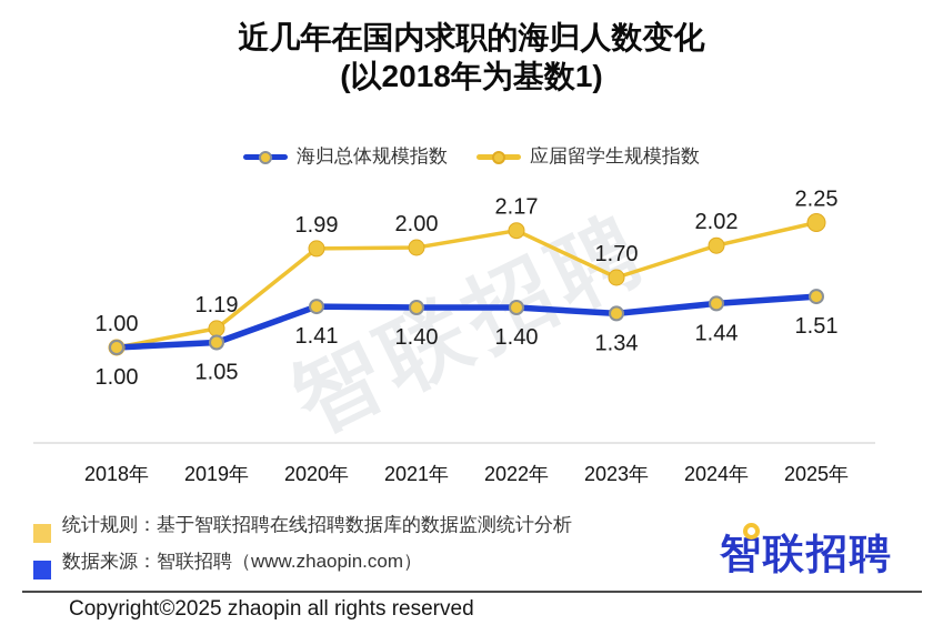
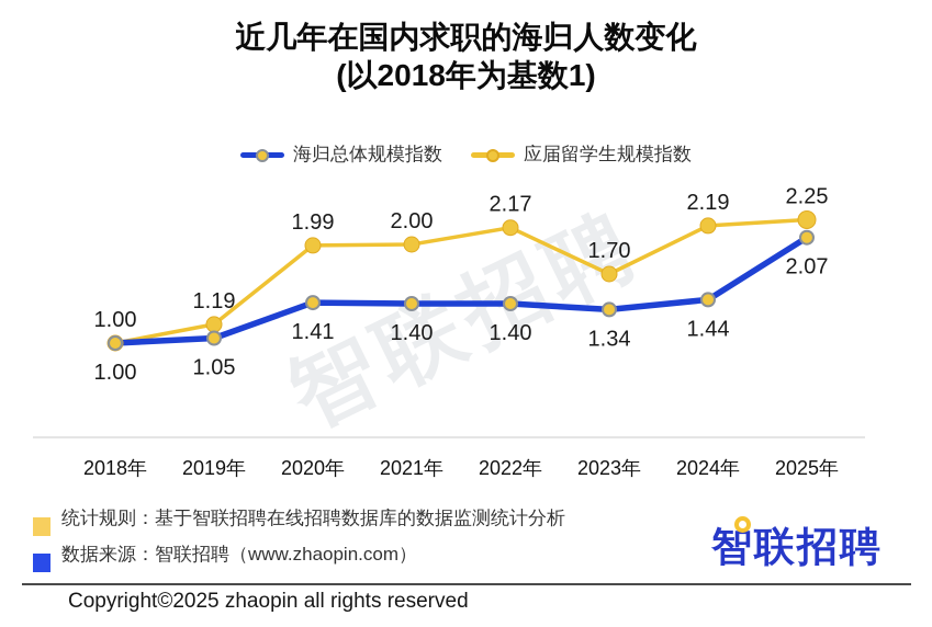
应届留学生规模指数/2024年: 2.02 -> 2.19
海归总体规模指数/2025年: 1.51 -> 2.07
